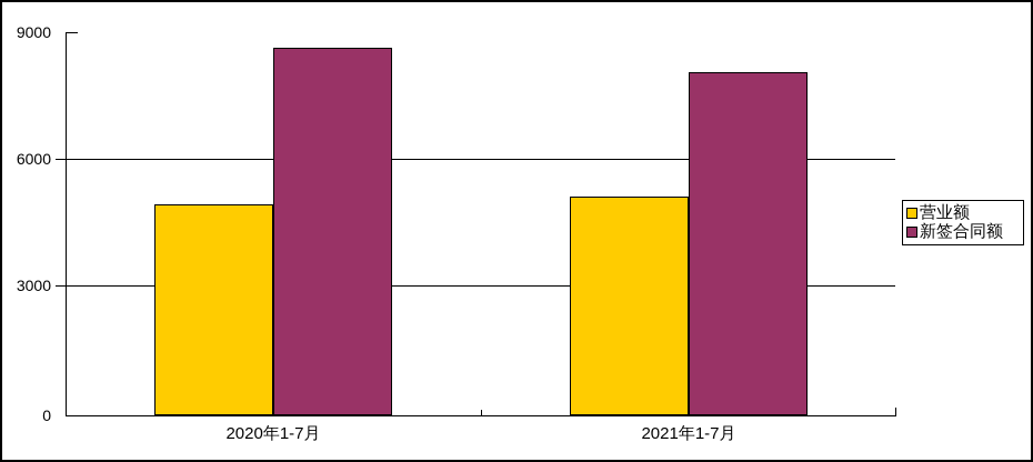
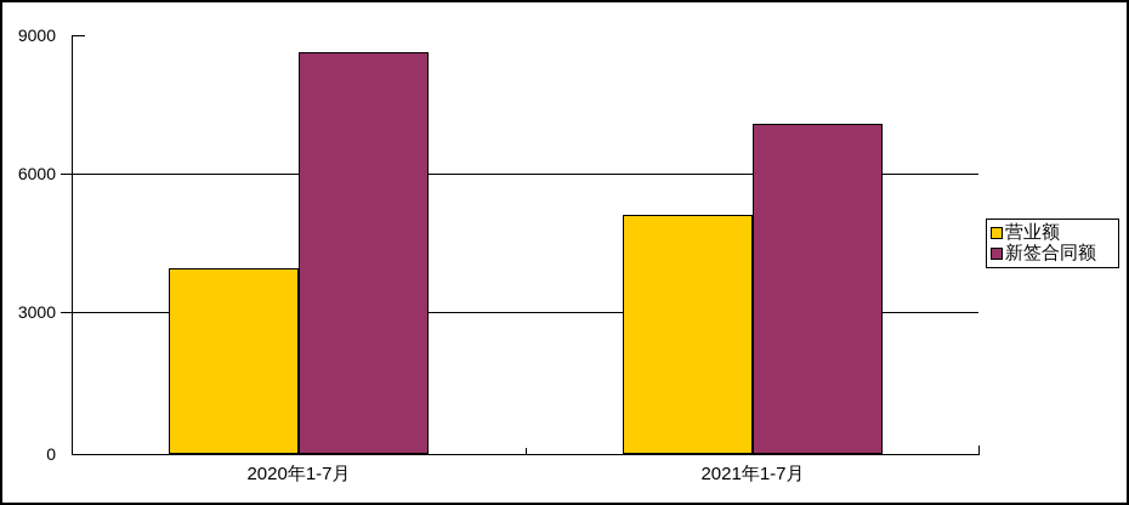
营业额/2020年1-7月: 5000 -> 4000
新签合同额/2021年1-7月: 8100 -> 7100
